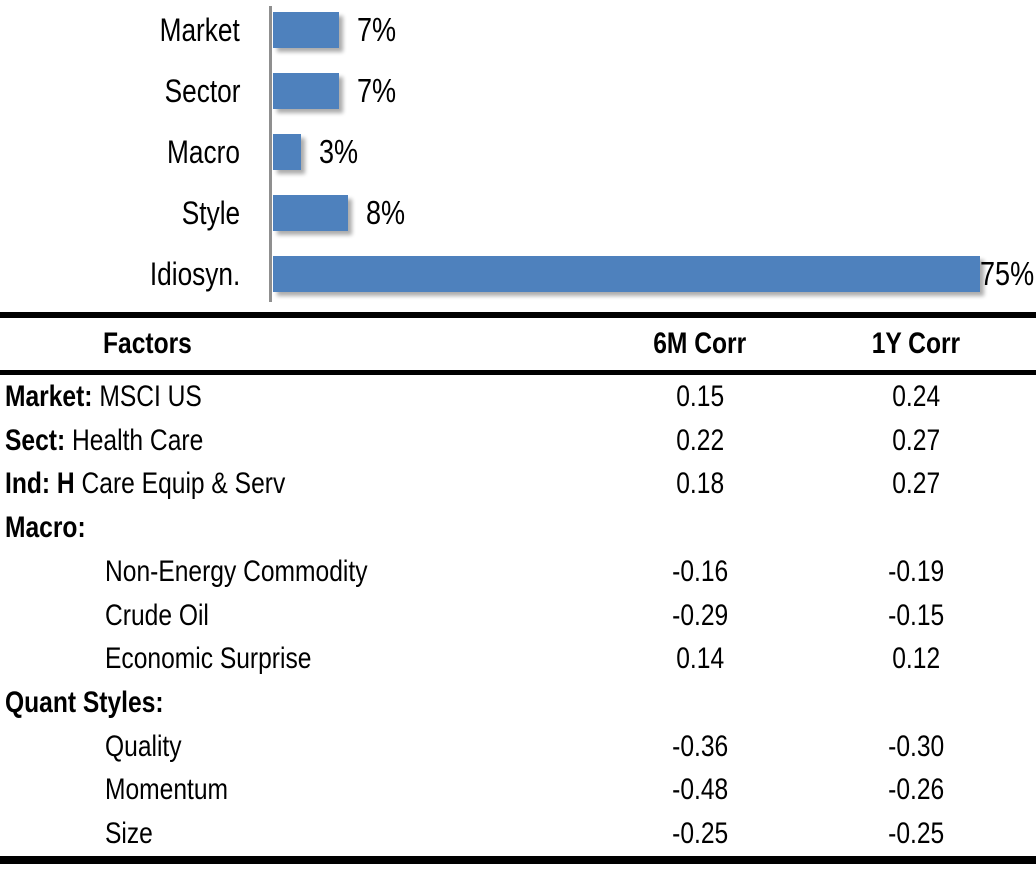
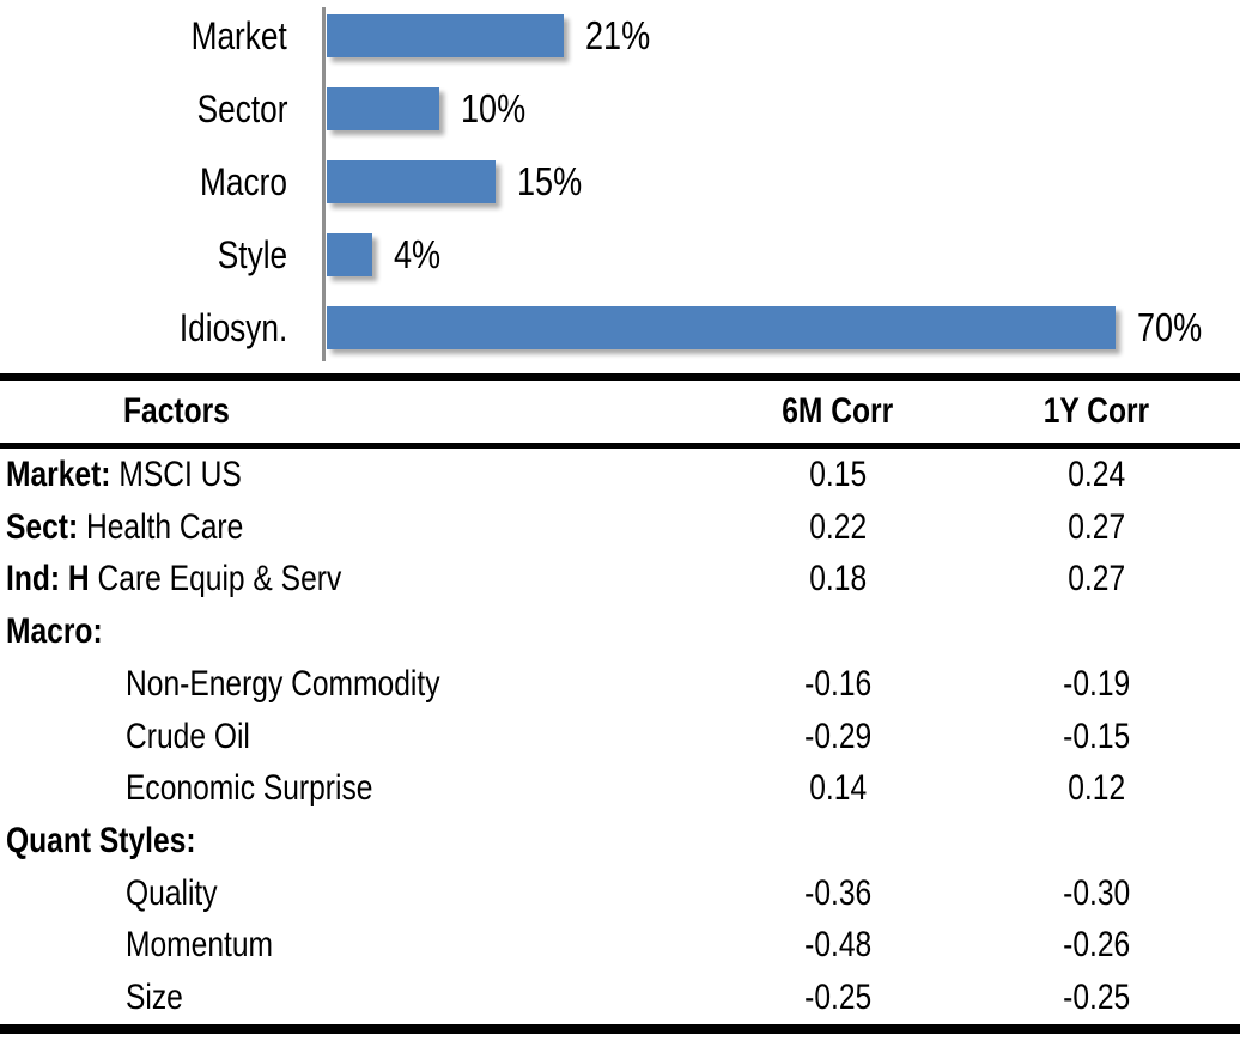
Market: 7% -> 21%
Sector: 7% -> 10%
Macro: 3% -> 15%
Style: 8% -> 4%
Idiosyn.: 75% -> 70%
